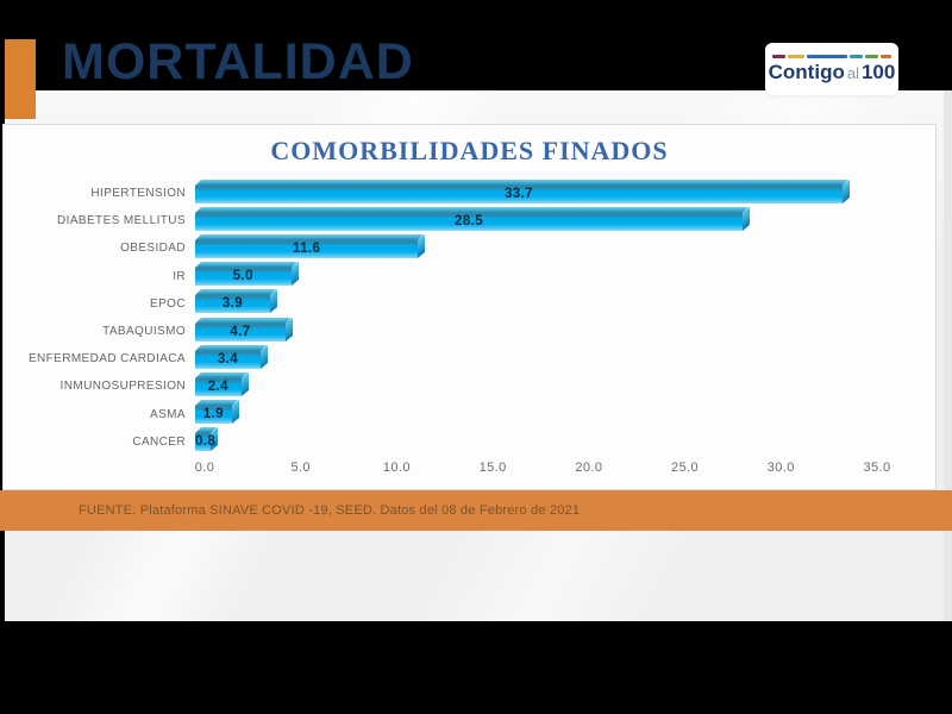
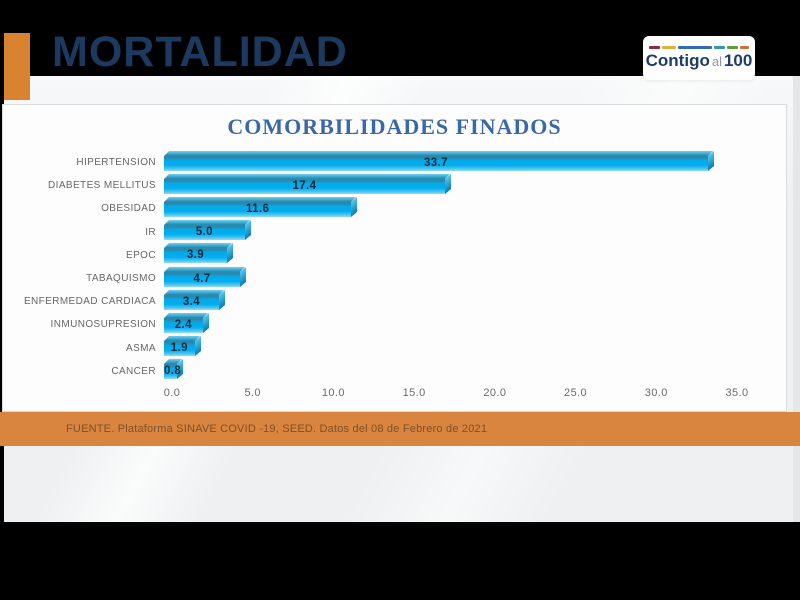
DIABETES MELLITUS: 28.5 -> 17.4
